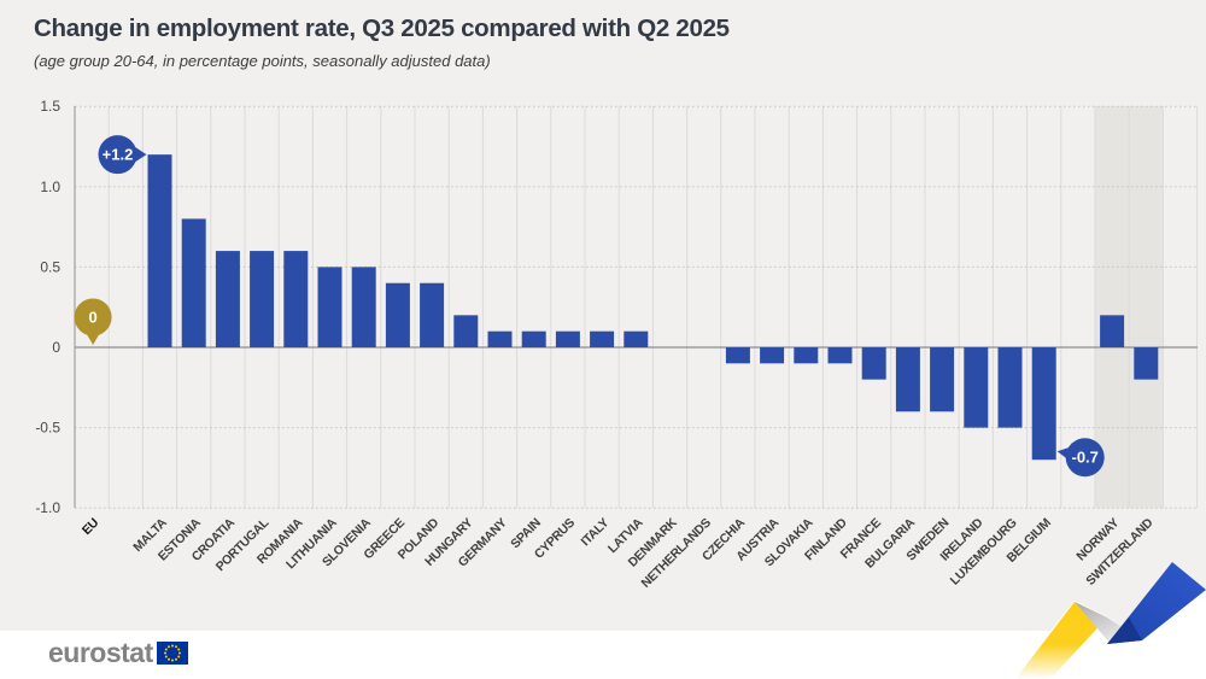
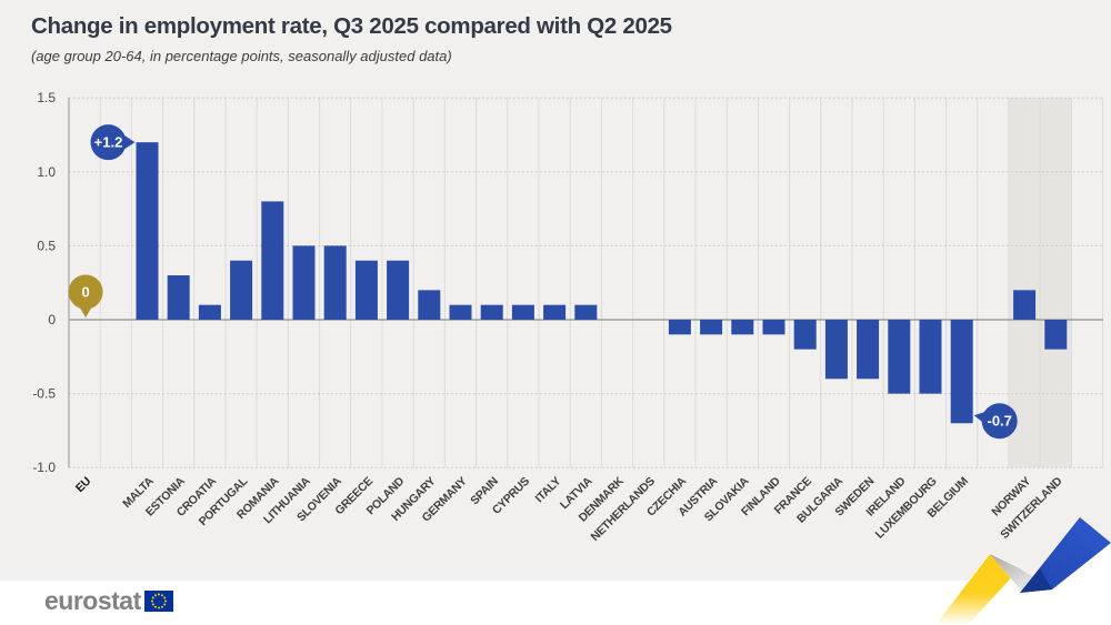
ESTONIA: 0.8 -> 0.3
CROATIA: 0.6 -> 0.1
PORTUGAL: 0.6 -> 0.4
ROMANIA: 0.6 -> 0.8
